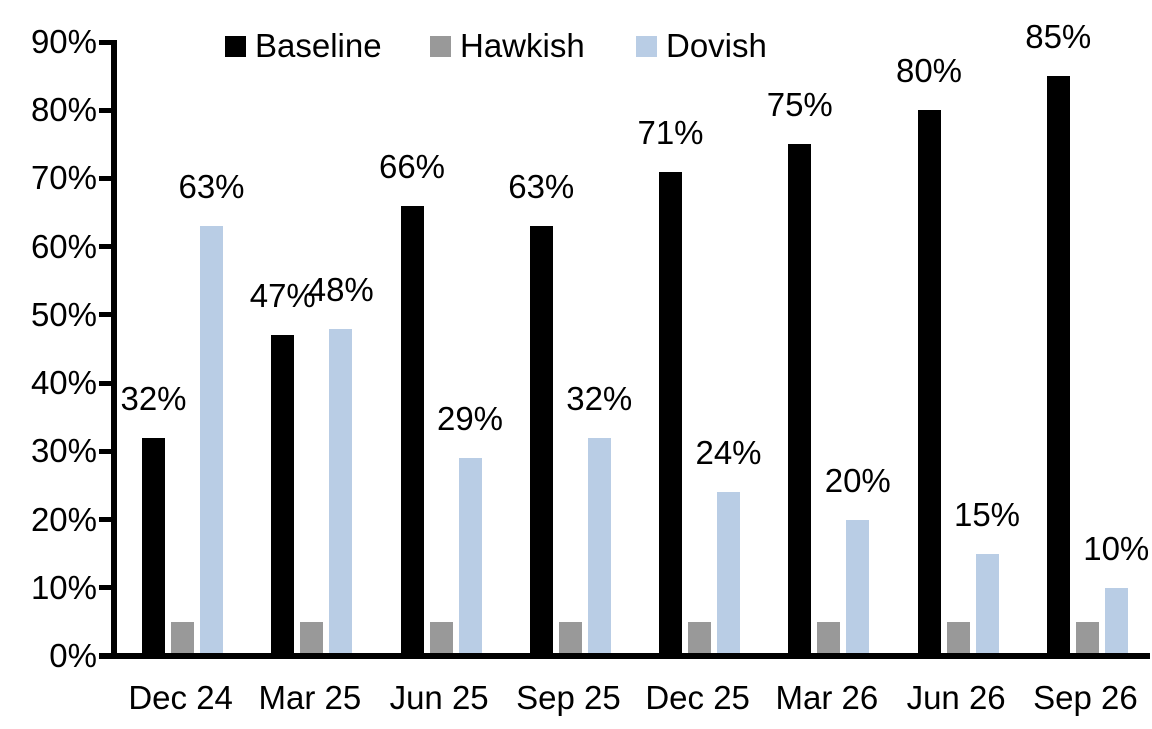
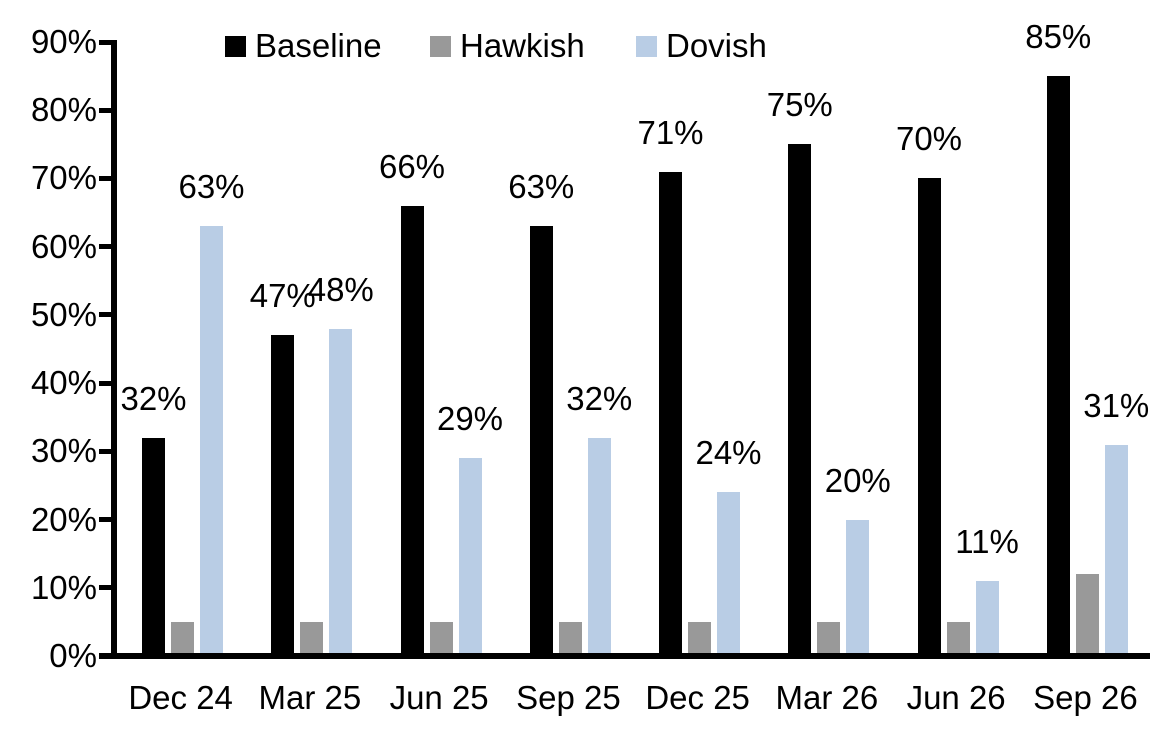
Baseline/Jun 26: 80% -> 70%
Dovish/Jun 26: 15% -> 11%
Hawkish/Sep 26: 5% -> 12%
Dovish/Sep 26: 10% -> 31%
